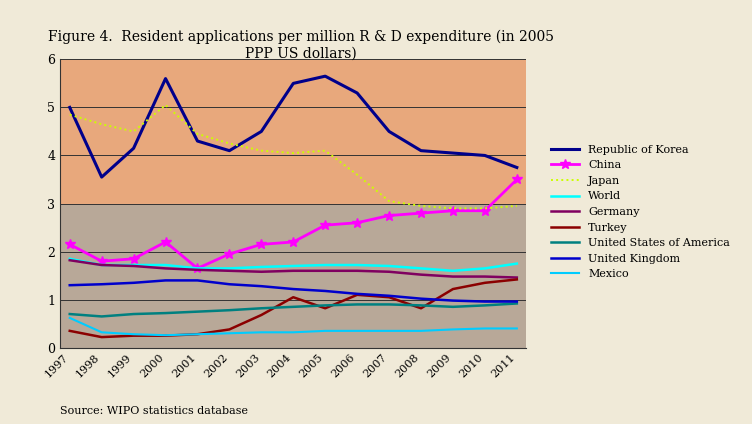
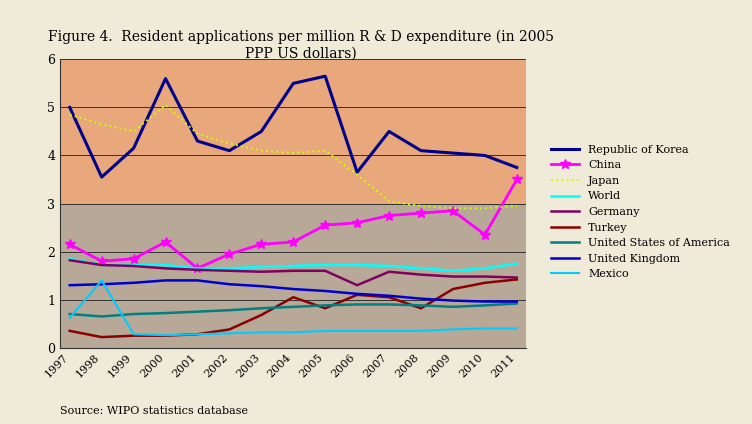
Mexico/1998: 0.32 -> 1.40
Republic of Korea/2006: 5.30 -> 3.65
Germany/2006: 1.60 -> 1.30
China/2010: 2.85 -> 2.35
